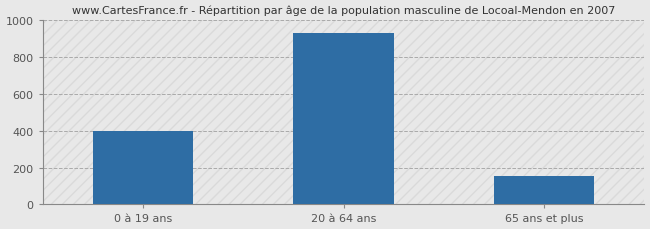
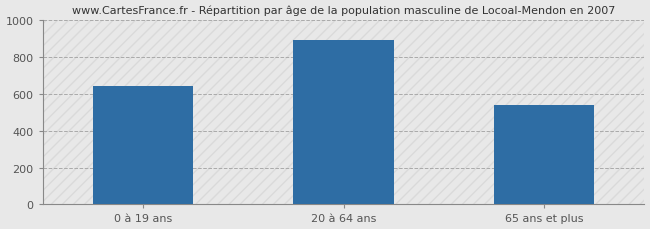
0 à 19 ans: 400 -> 640
20 à 64 ans: 930 -> 890
65 ans et plus: 160 -> 540
